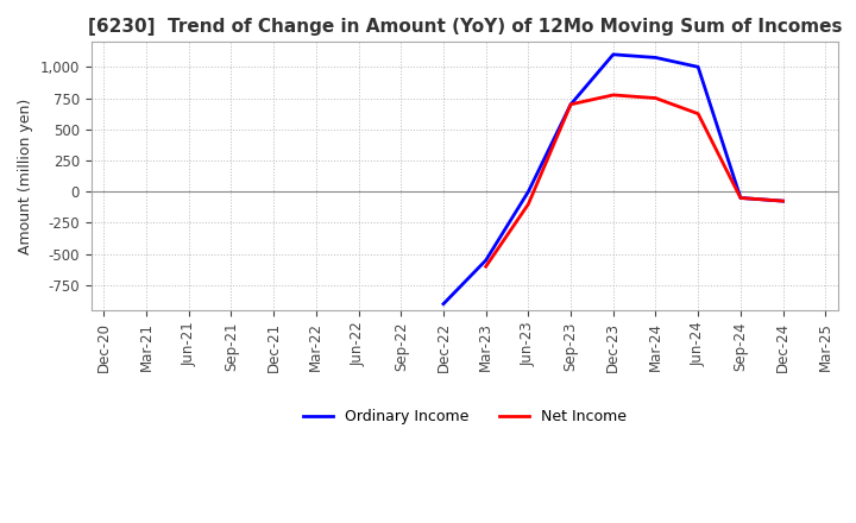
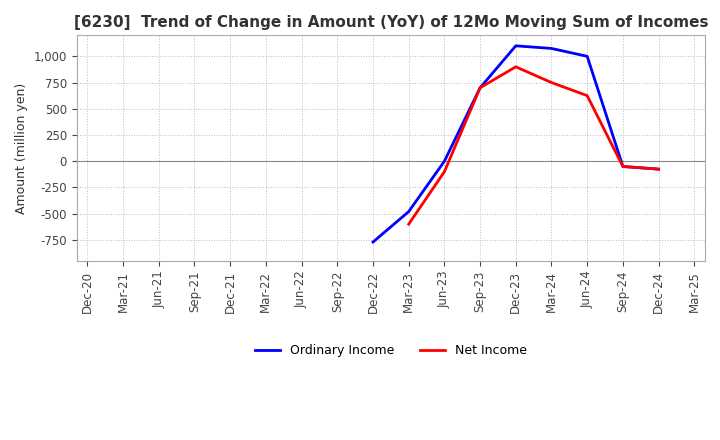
Ordinary Income/Dec-22: -900 -> -770
Ordinary Income/Mar-23: -550 -> -480
Net Income/Dec-23: 780 -> 900
